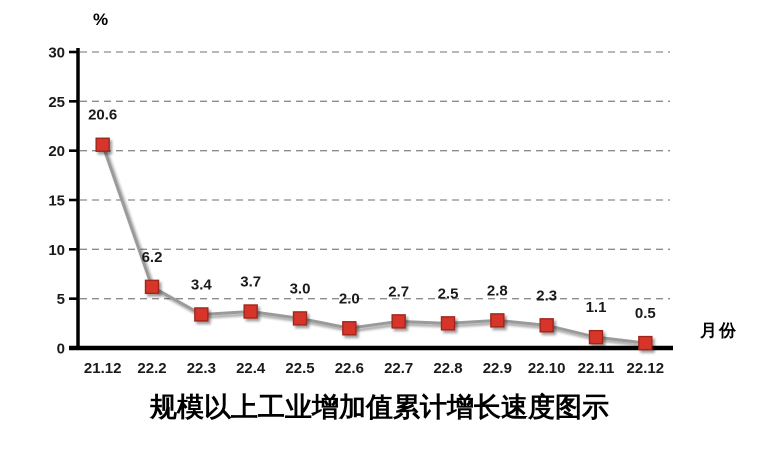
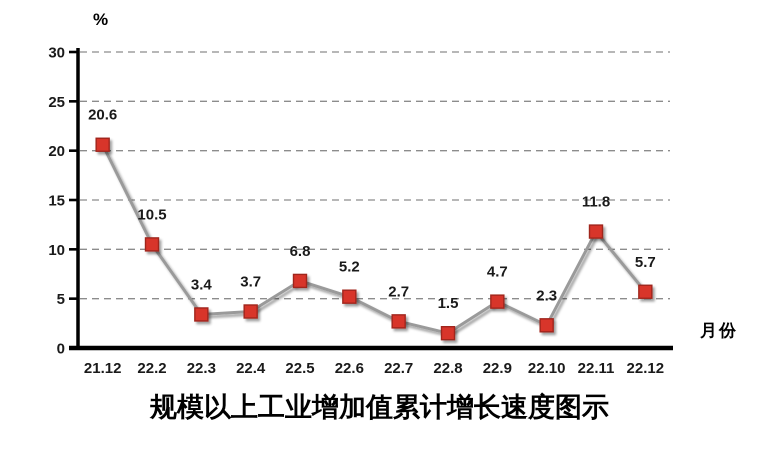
22.2: 6.2 -> 10.5
22.5: 3.0 -> 6.8
22.6: 2.0 -> 5.2
22.8: 2.5 -> 1.5
22.9: 2.8 -> 4.7
22.11: 1.1 -> 11.8
22.12: 0.5 -> 5.7
